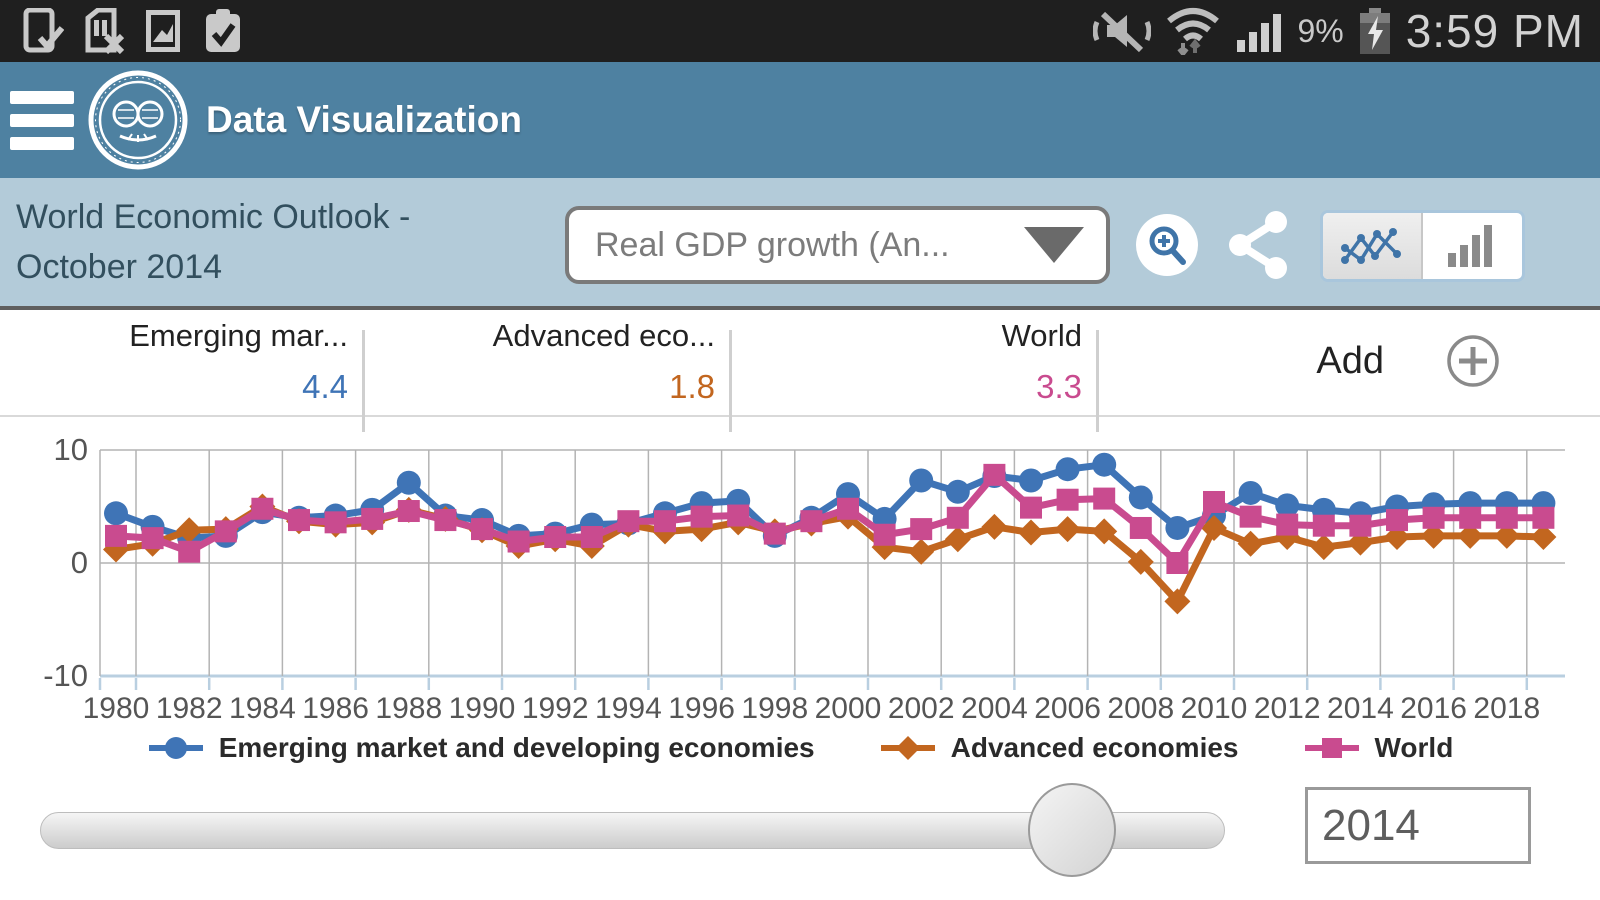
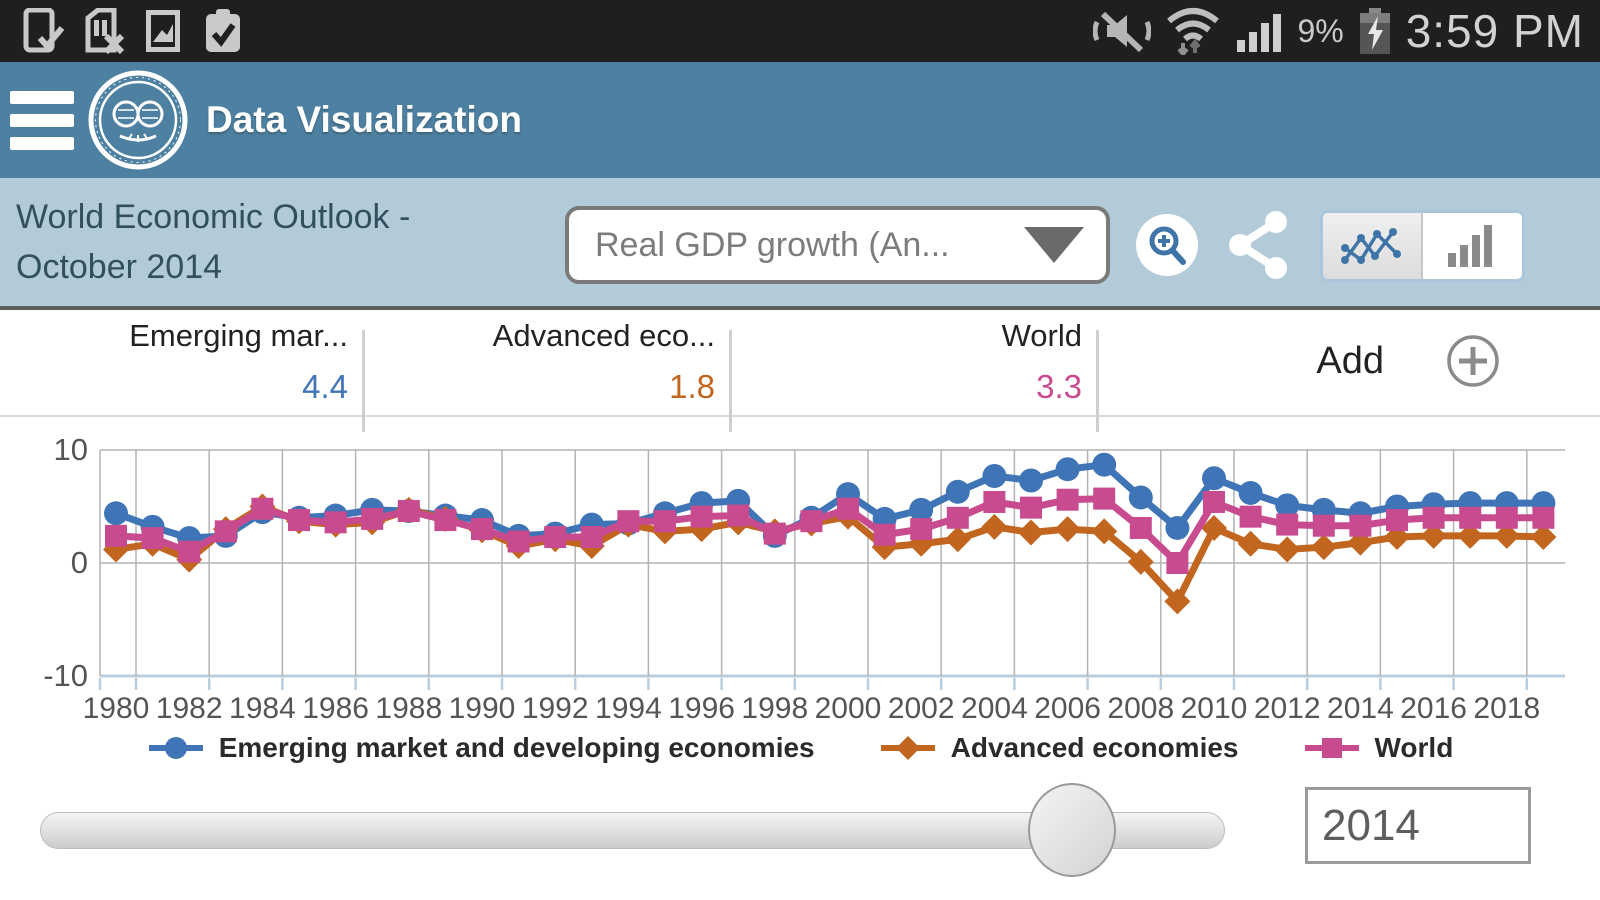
Advanced economies/1982: 2.9 -> 0.3
Emerging market and developing economies/1988: 7.1 -> 4.6
Emerging market and developing economies/2002: 7.3 -> 4.7
Advanced economies/2002: 1.0 -> 1.7
World/2004: 7.8 -> 5.4
Emerging market and developing economies/2010: 4.2 -> 7.5
Advanced economies/2012: 2.3 -> 1.2
